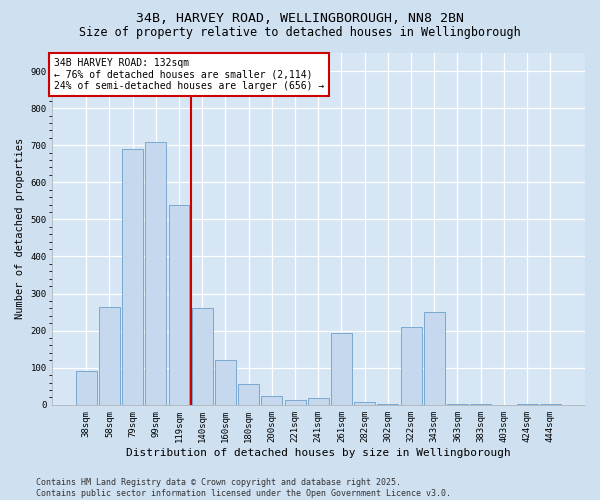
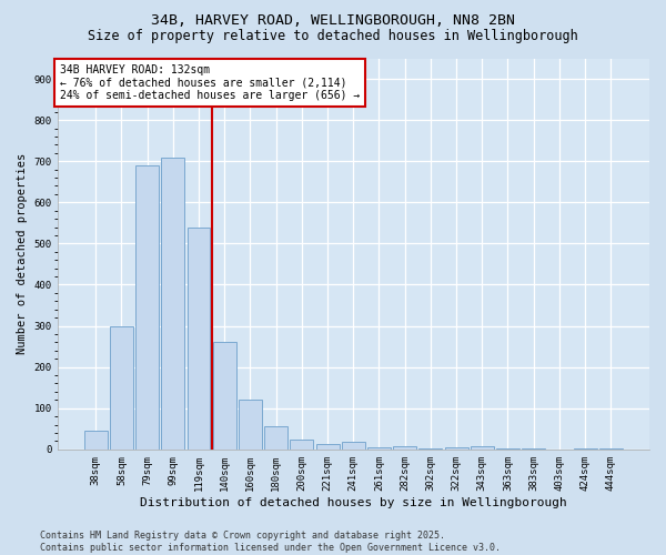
38sqm: 90 -> 45
58sqm: 265 -> 300
261sqm: 195 -> 5
322sqm: 210 -> 6
343sqm: 250 -> 8
